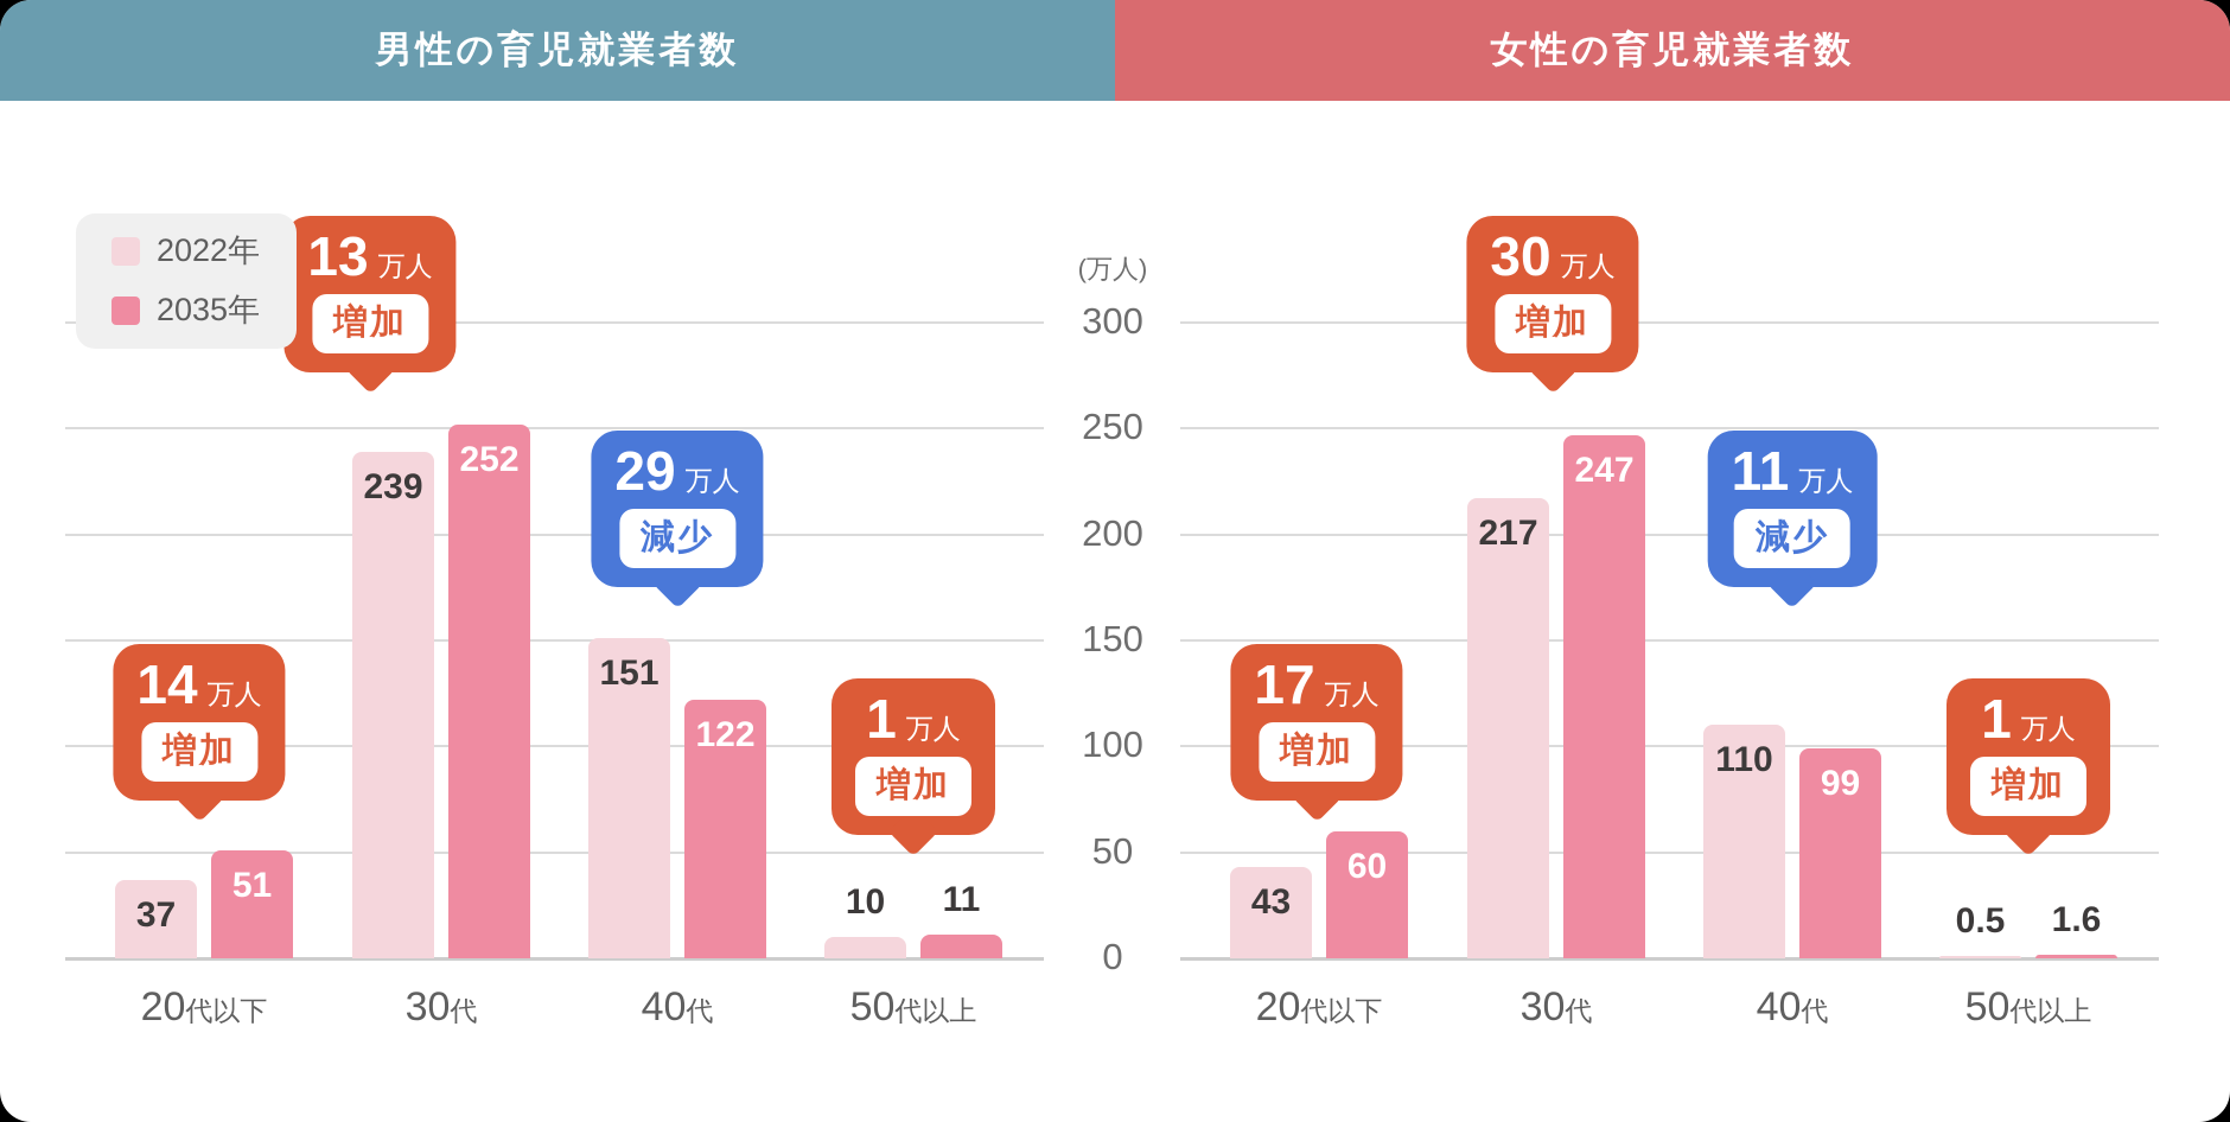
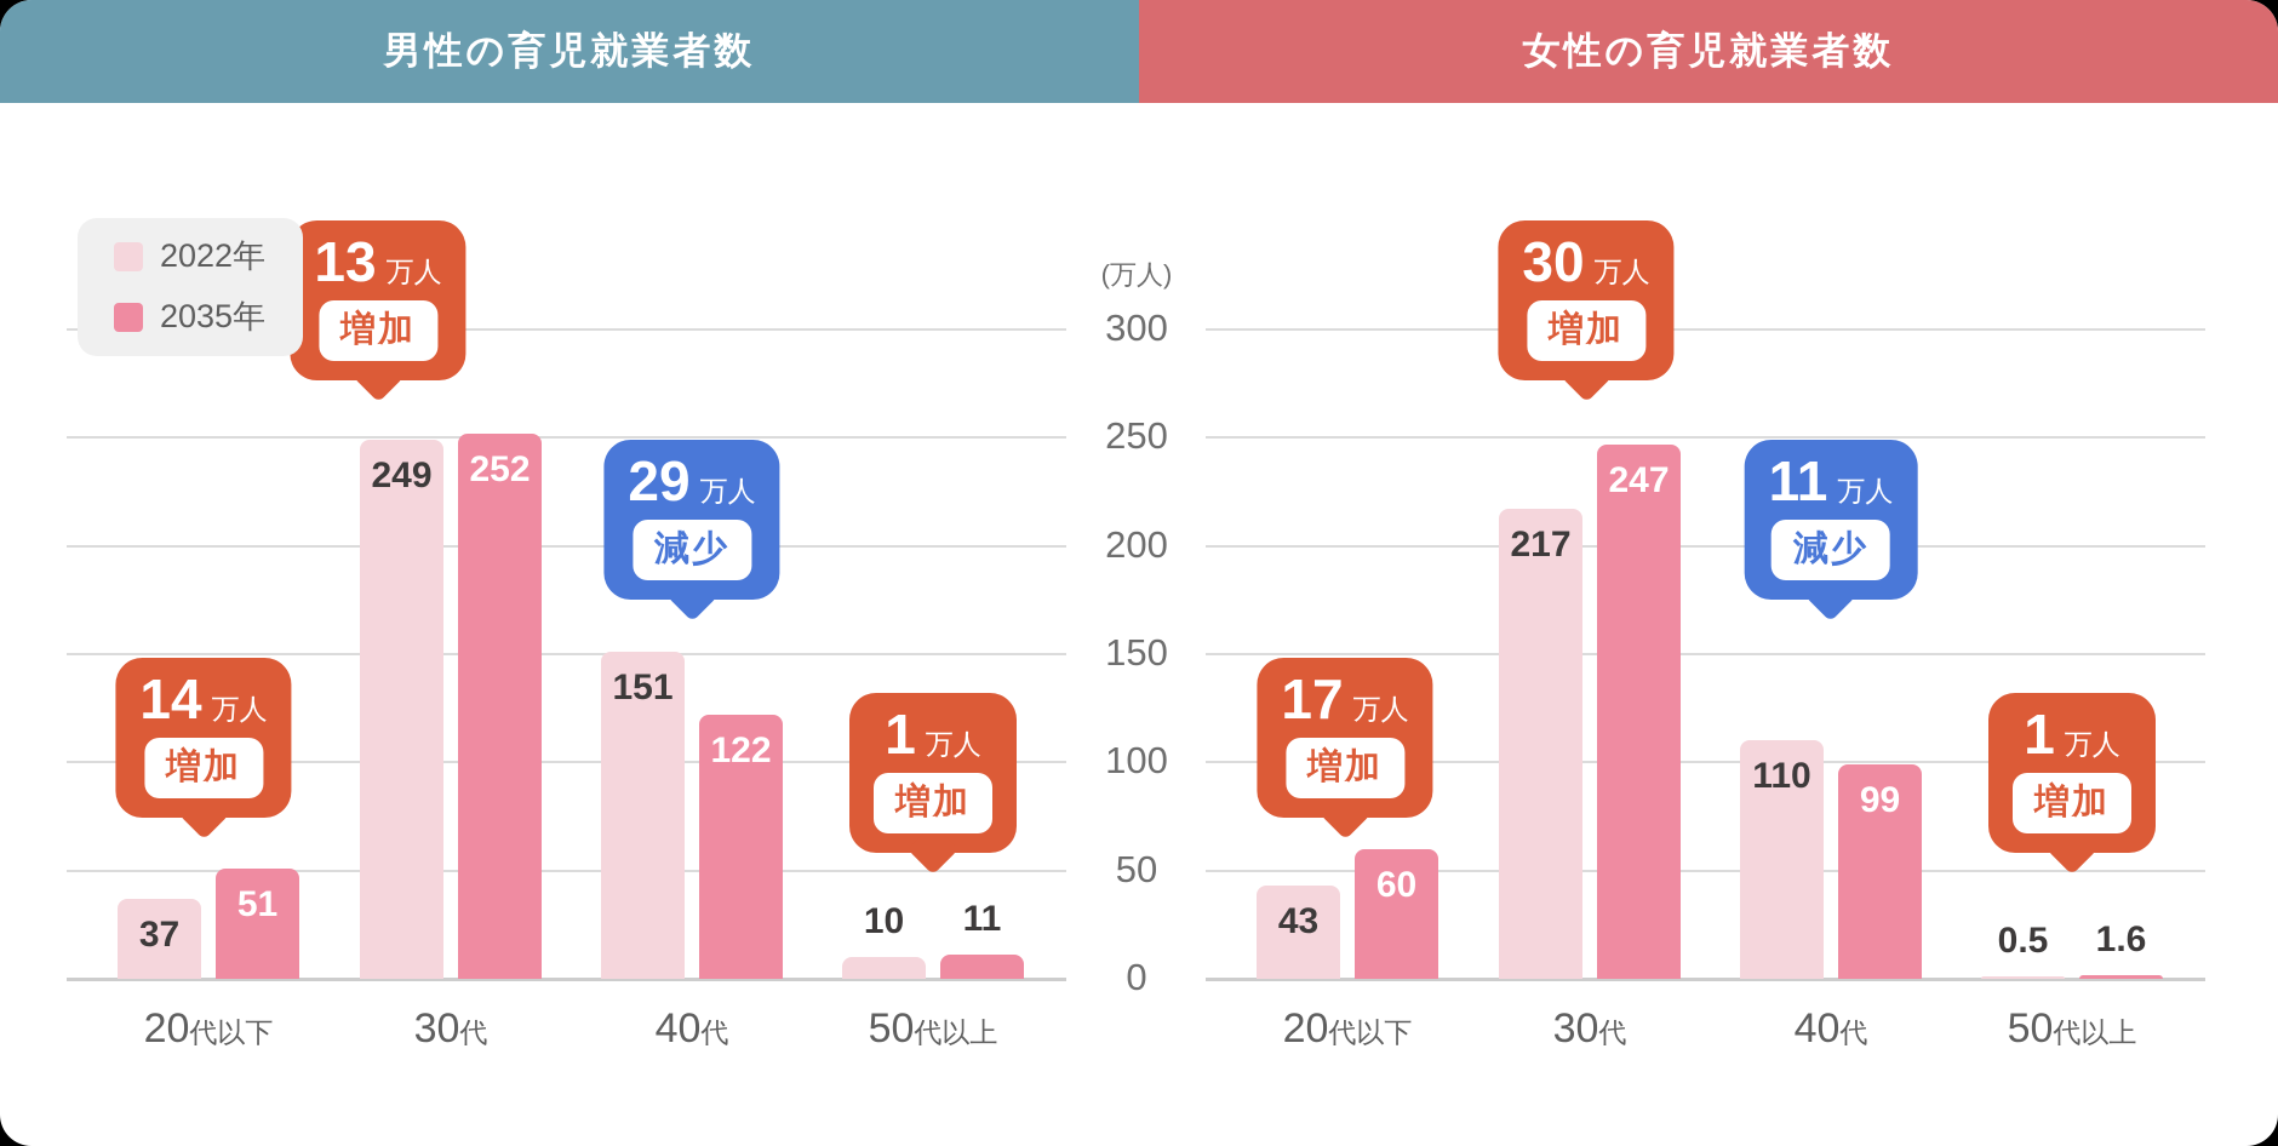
男性の育児就業者数/2022年/30代: 239 -> 249
